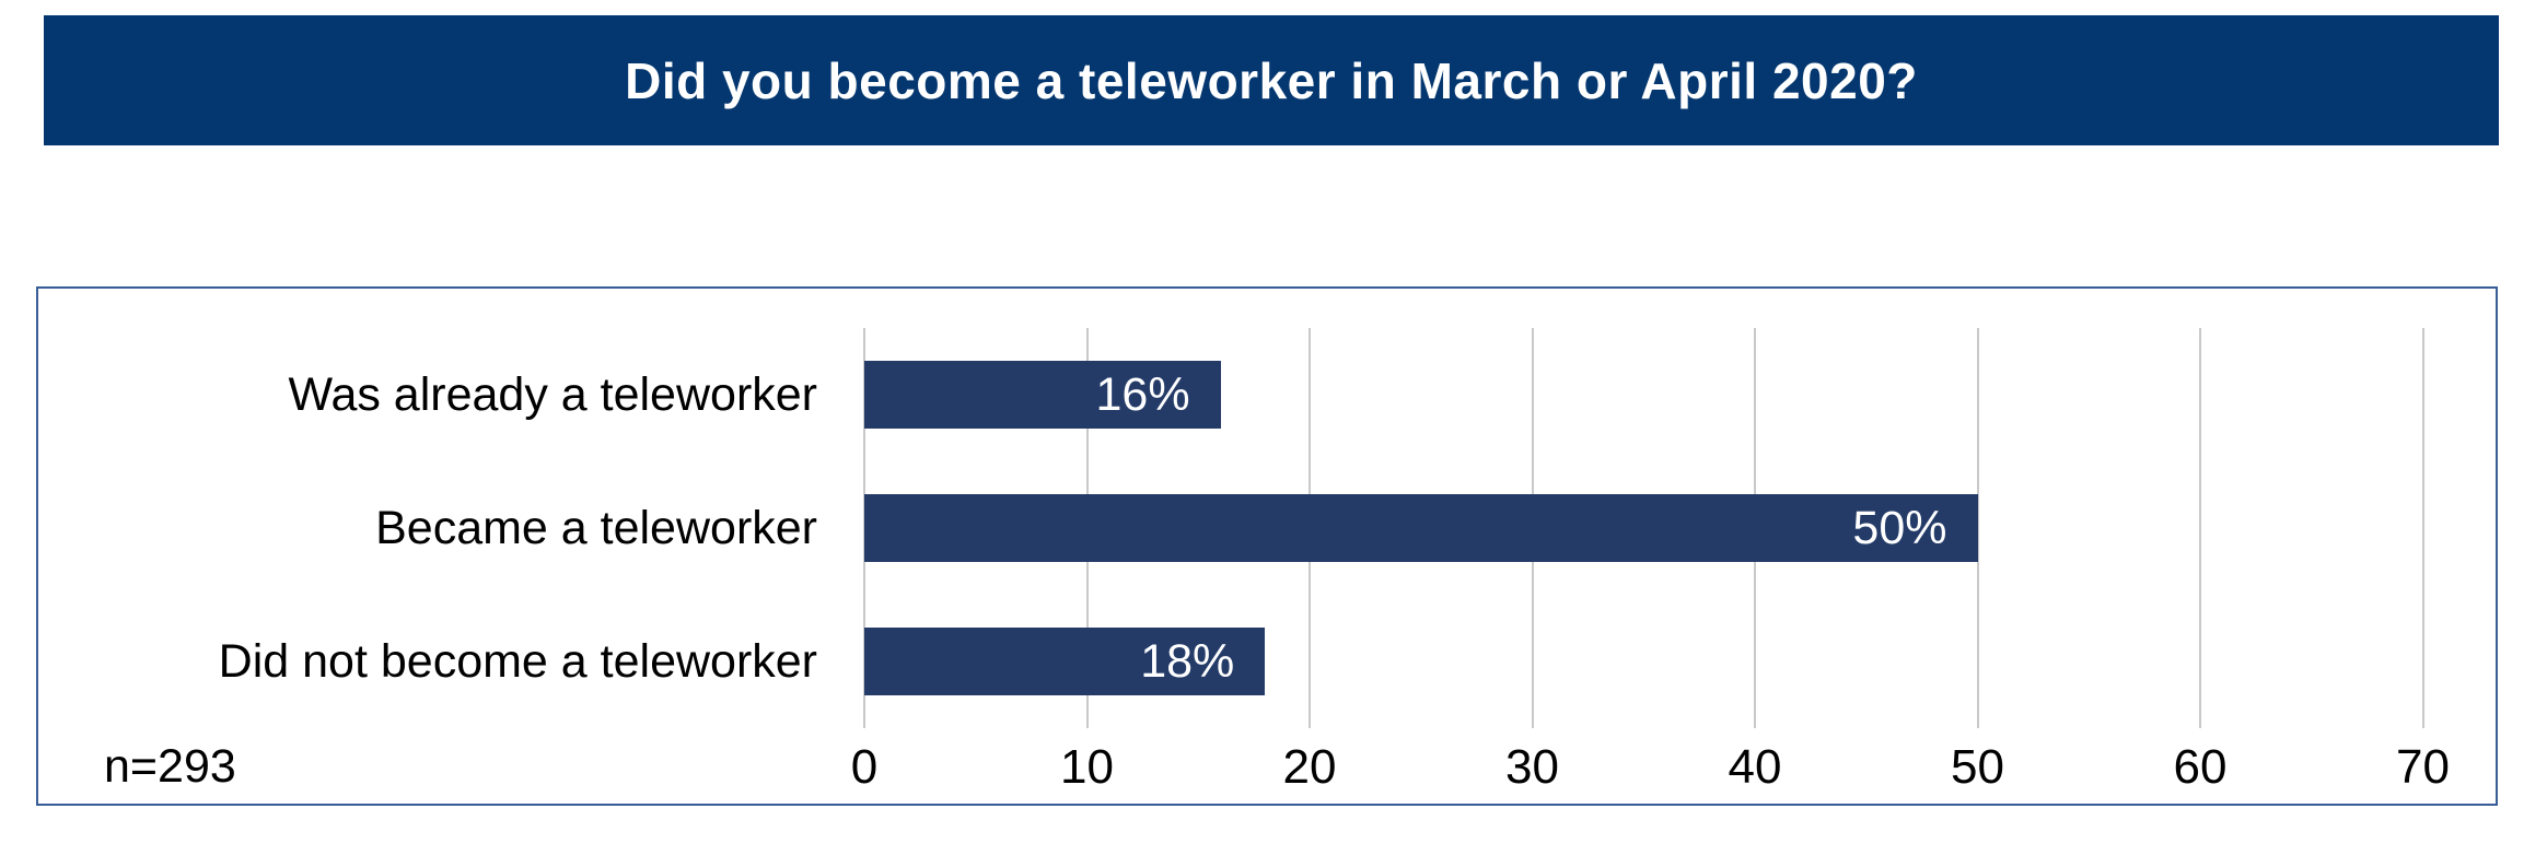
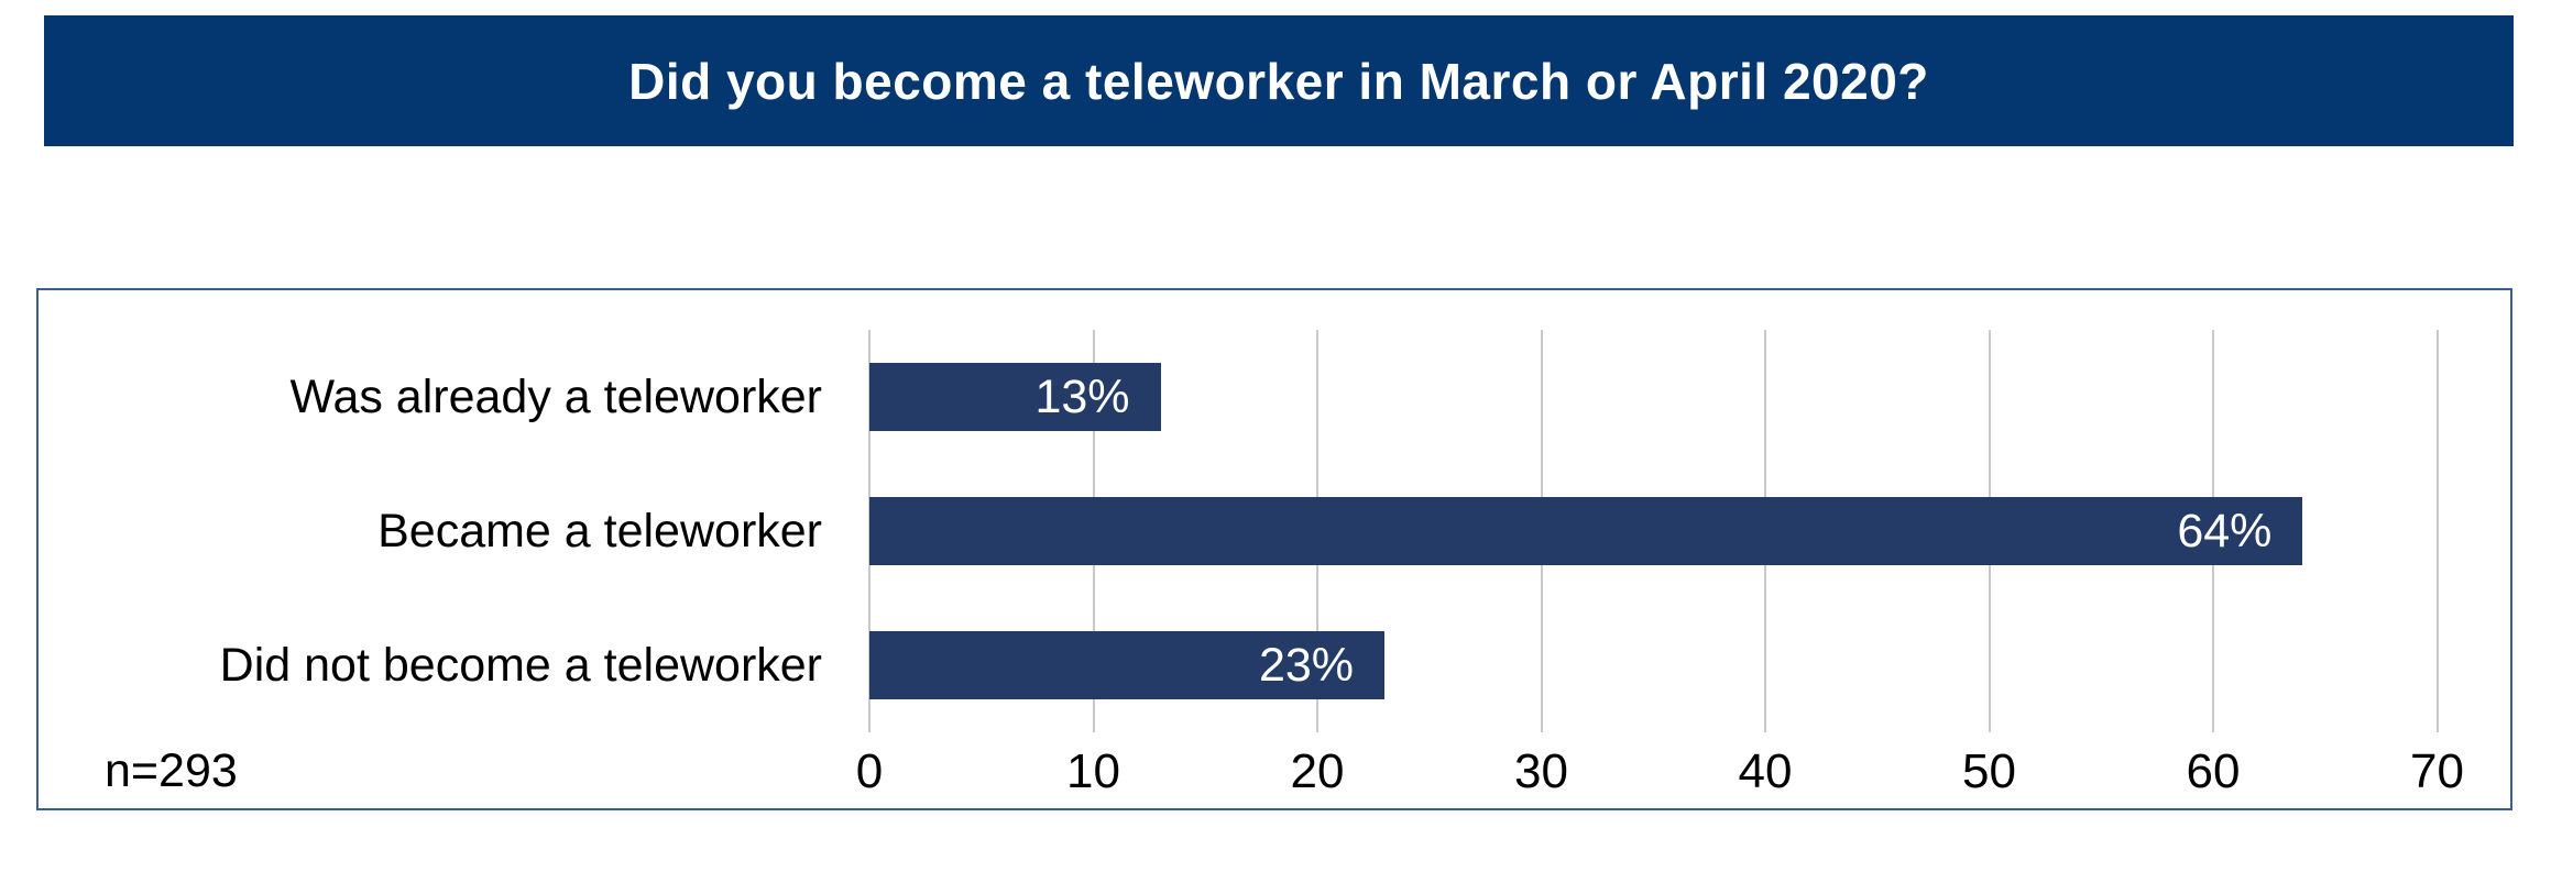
Was already a teleworker: 16% -> 13%
Became a teleworker: 50% -> 64%
Did not become a teleworker: 18% -> 23%
